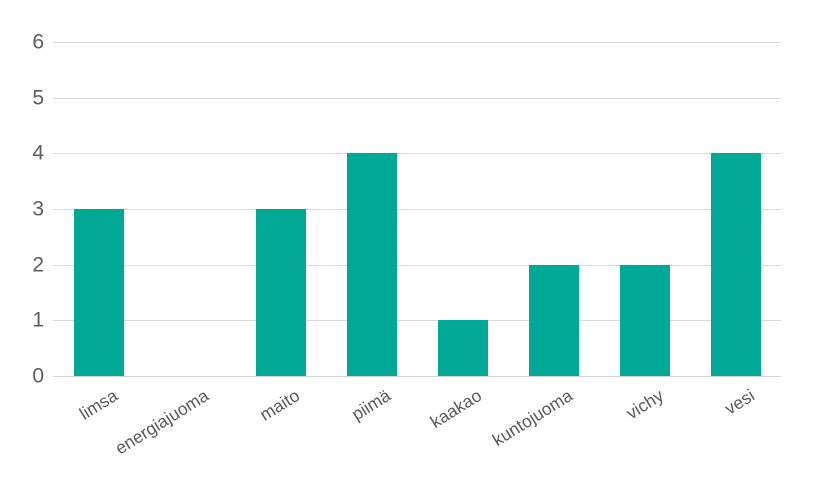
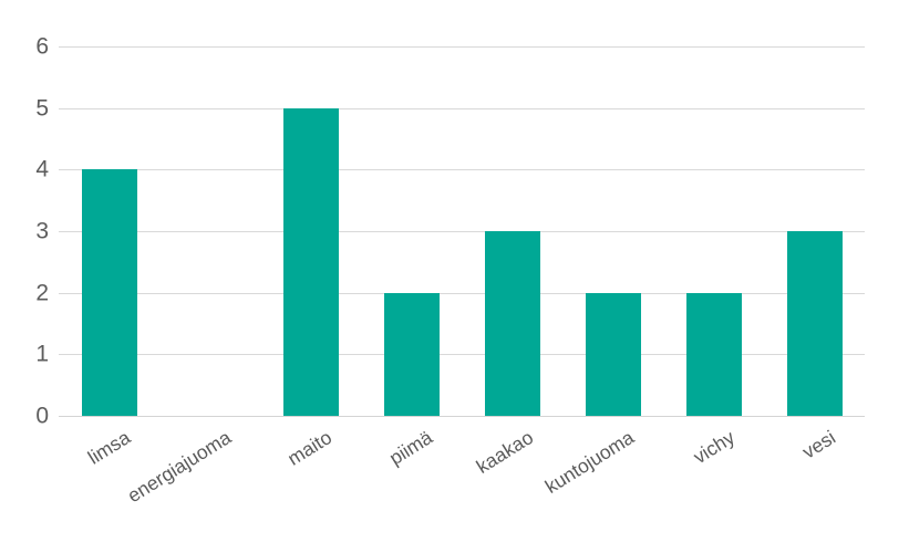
limsa: 3 -> 4
maito: 3 -> 5
piimä: 4 -> 2
kaakao: 1 -> 3
vesi: 4 -> 3
